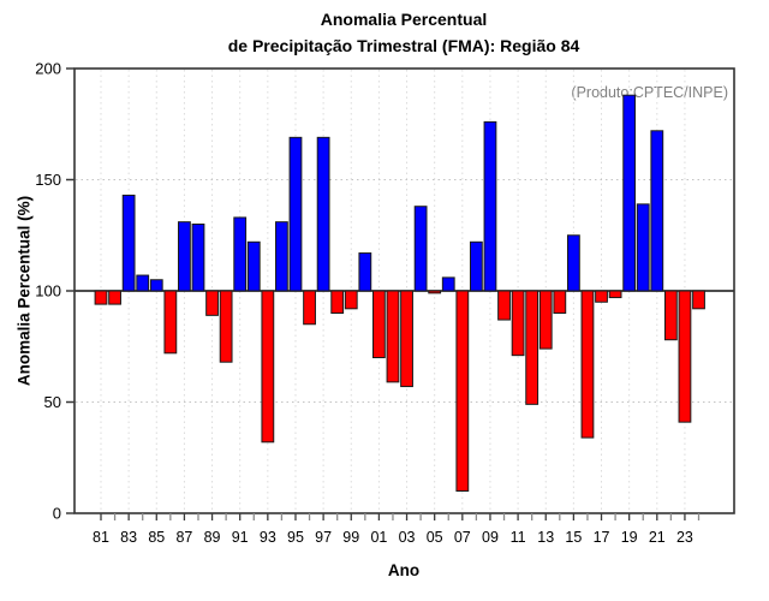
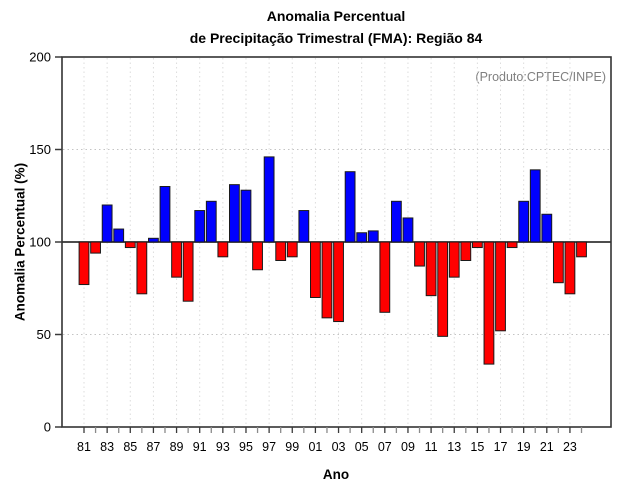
81: 94 -> 77
83: 143 -> 120
85: 105 -> 97
87: 131 -> 102
89: 89 -> 81
91: 133 -> 117
93: 32 -> 92
95: 169 -> 128
97: 169 -> 146
05: 99 -> 105
07: 10 -> 62
09: 176 -> 113
13: 74 -> 81
15: 125 -> 97
17: 95 -> 52
19: 188 -> 122
21: 172 -> 115
23: 41 -> 72
